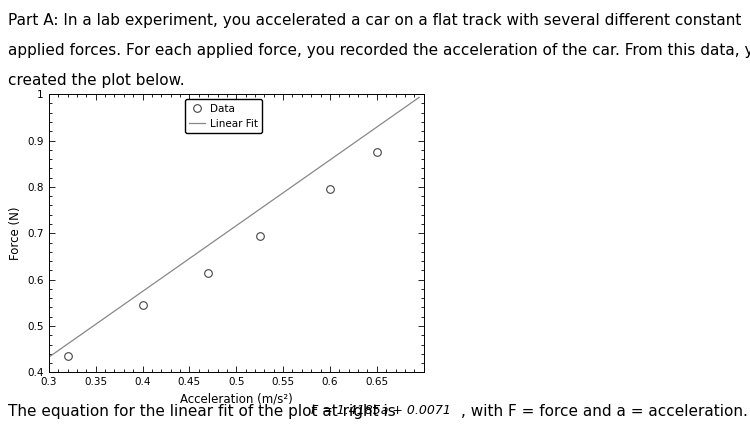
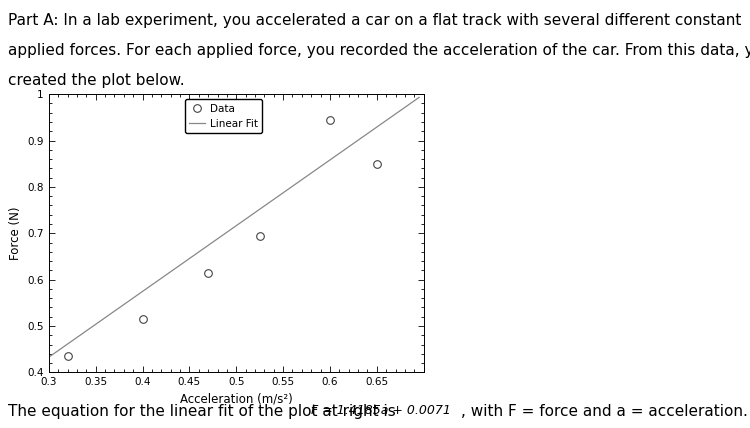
Data/0.4: 0.545 -> 0.515
Data/0.6: 0.795 -> 0.945
Data/0.65: 0.875 -> 0.850
